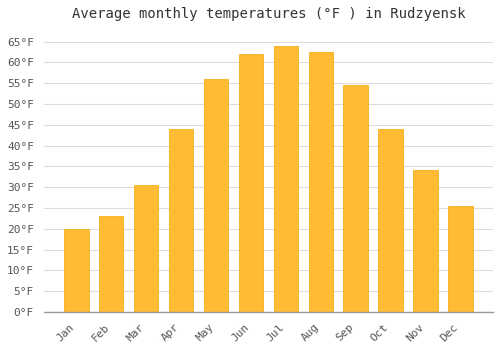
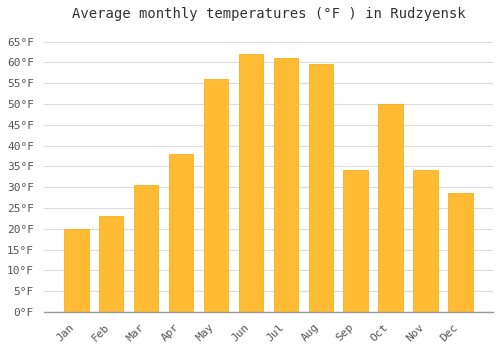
Apr: 44.0°F -> 38.0°F
Jul: 64.0°F -> 61.0°F
Aug: 62.5°F -> 59.5°F
Sep: 54.5°F -> 34.0°F
Oct: 44.0°F -> 50.0°F
Dec: 25.5°F -> 28.5°F
